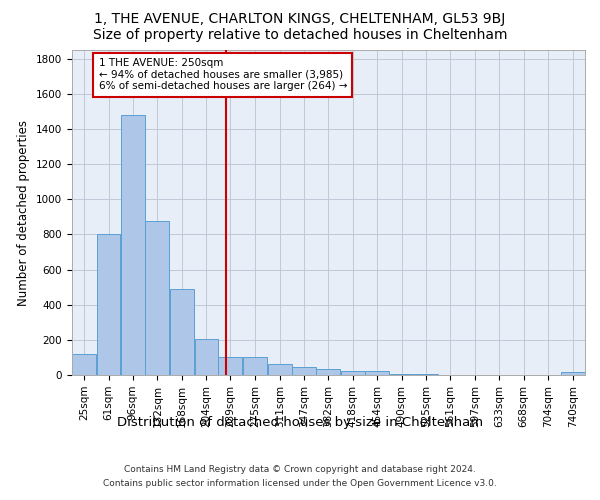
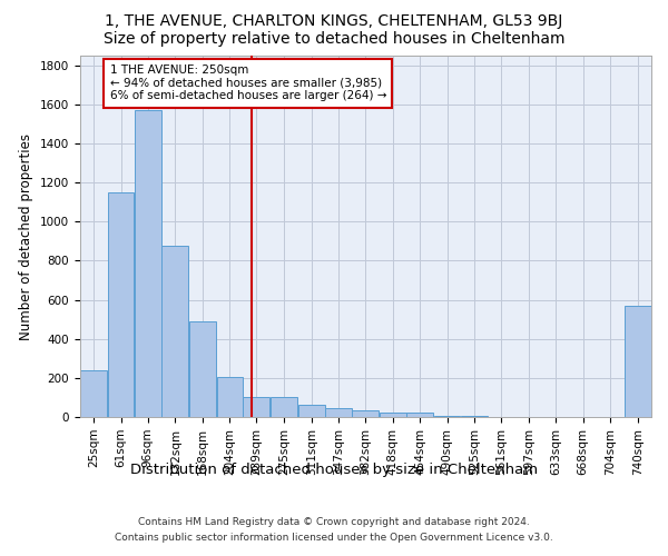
25sqm: 120 -> 240
61sqm: 800 -> 1150
96sqm: 1480 -> 1570
740sqm: 20 -> 570
